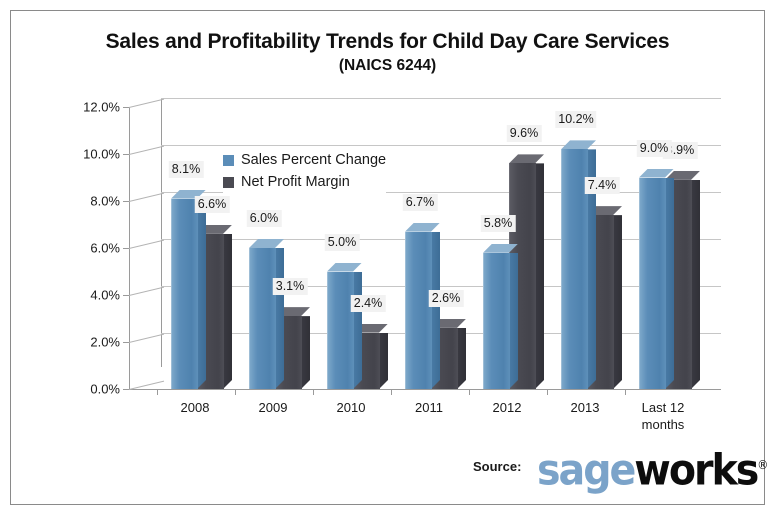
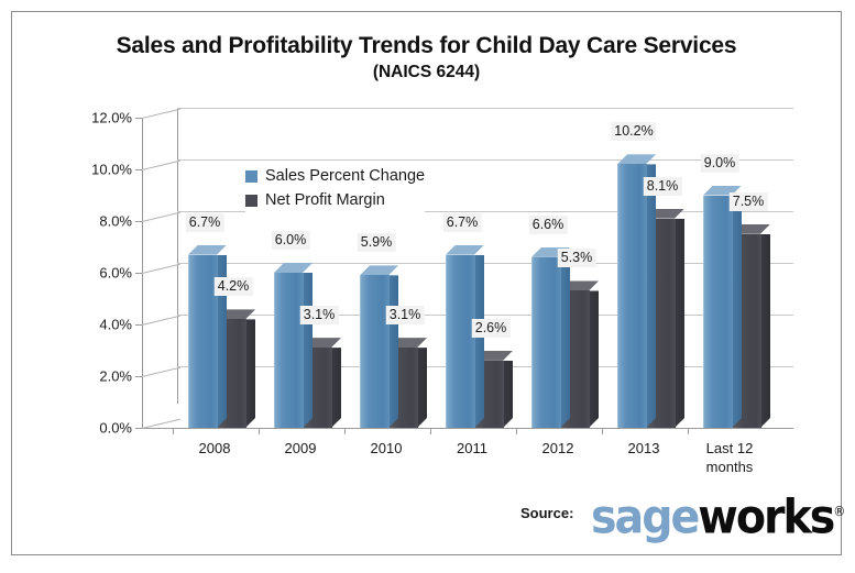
Sales Percent Change/2008: 8.1% -> 6.7%
Net Profit Margin/2008: 6.6% -> 4.2%
Sales Percent Change/2010: 5.0% -> 5.9%
Net Profit Margin/2010: 2.4% -> 3.1%
Sales Percent Change/2012: 5.8% -> 6.6%
Net Profit Margin/2012: 9.6% -> 5.3%
Net Profit Margin/2013: 7.4% -> 8.1%
Net Profit Margin/Last 12 months: 8.9% -> 7.5%
